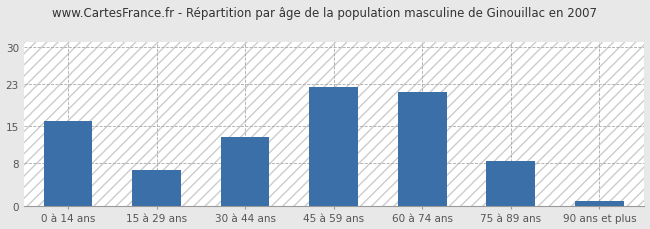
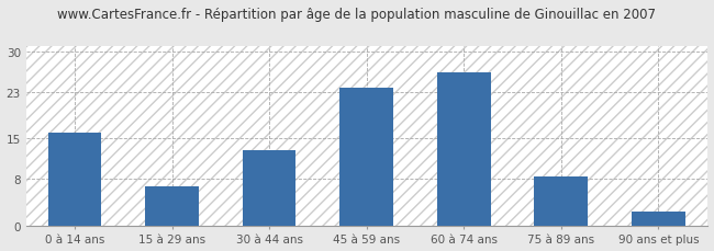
45 à 59 ans: 22.5 -> 23.8
60 à 74 ans: 21.5 -> 26.4
90 ans et plus: 1.0 -> 2.4
